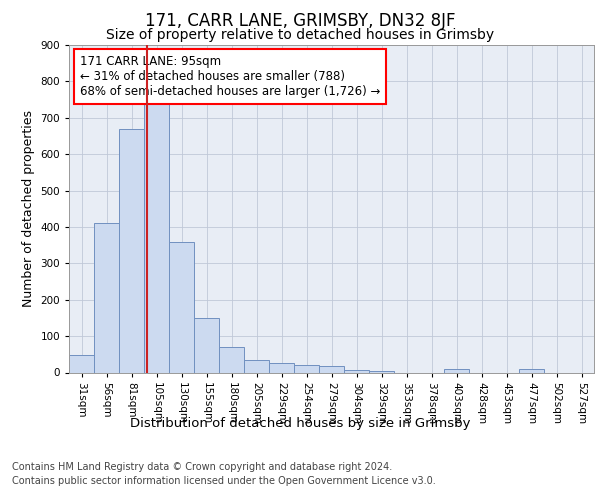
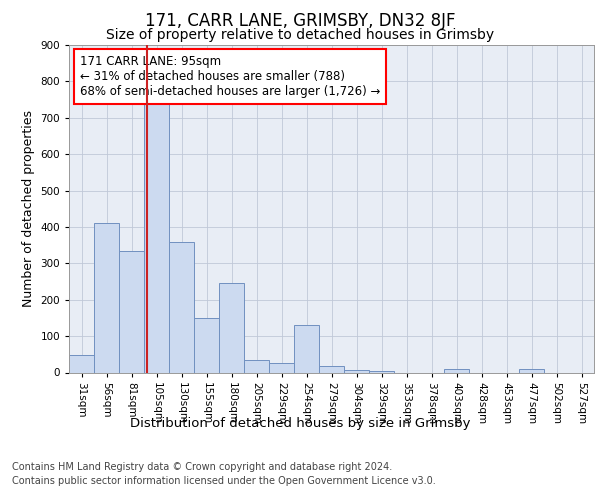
81sqm: 670 -> 335
180sqm: 70 -> 245
254sqm: 20 -> 130
